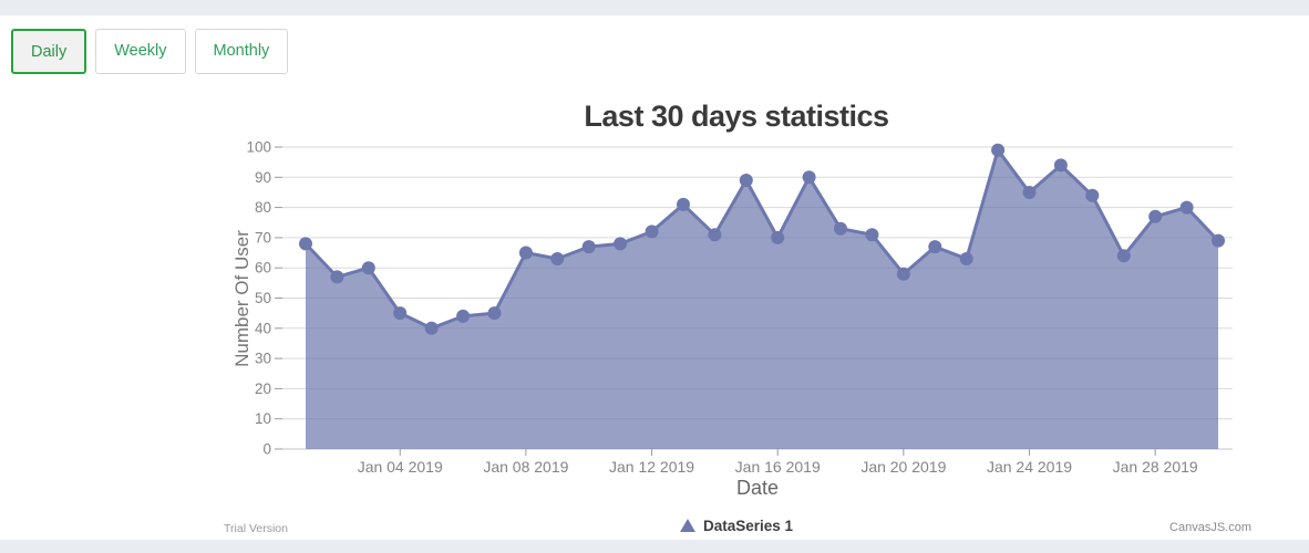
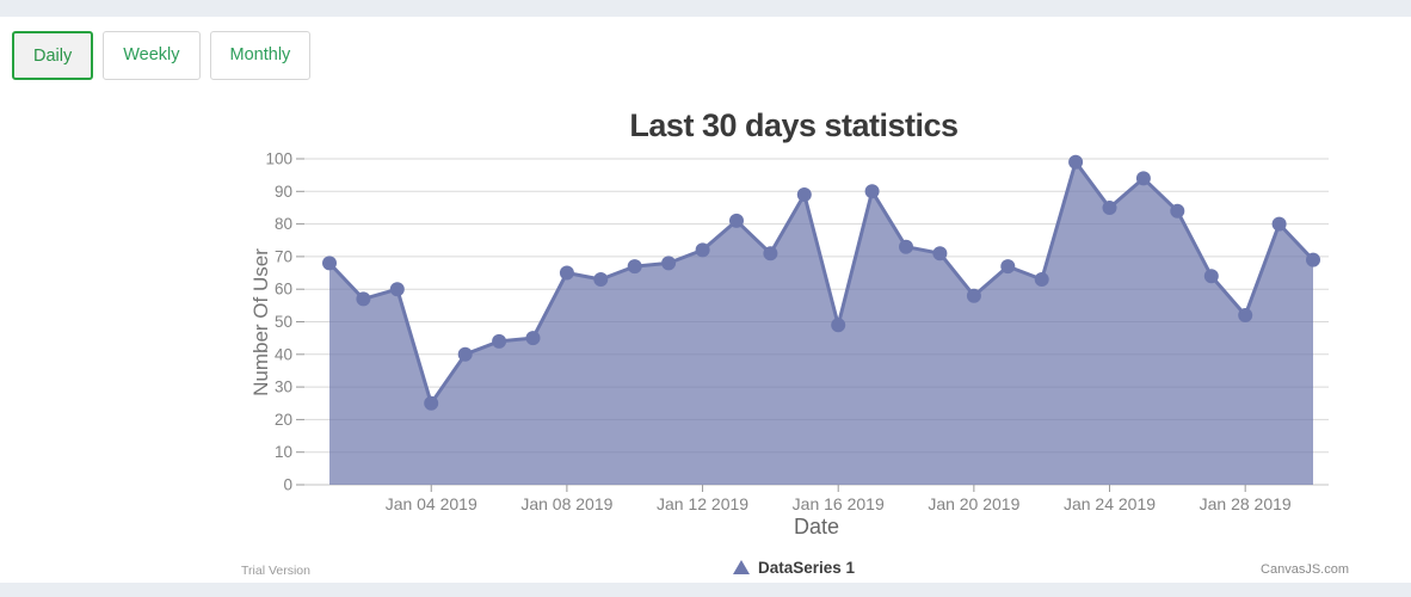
Jan 04 2019: 45 -> 25
Jan 16 2019: 70 -> 49
Jan 28 2019: 77 -> 52
